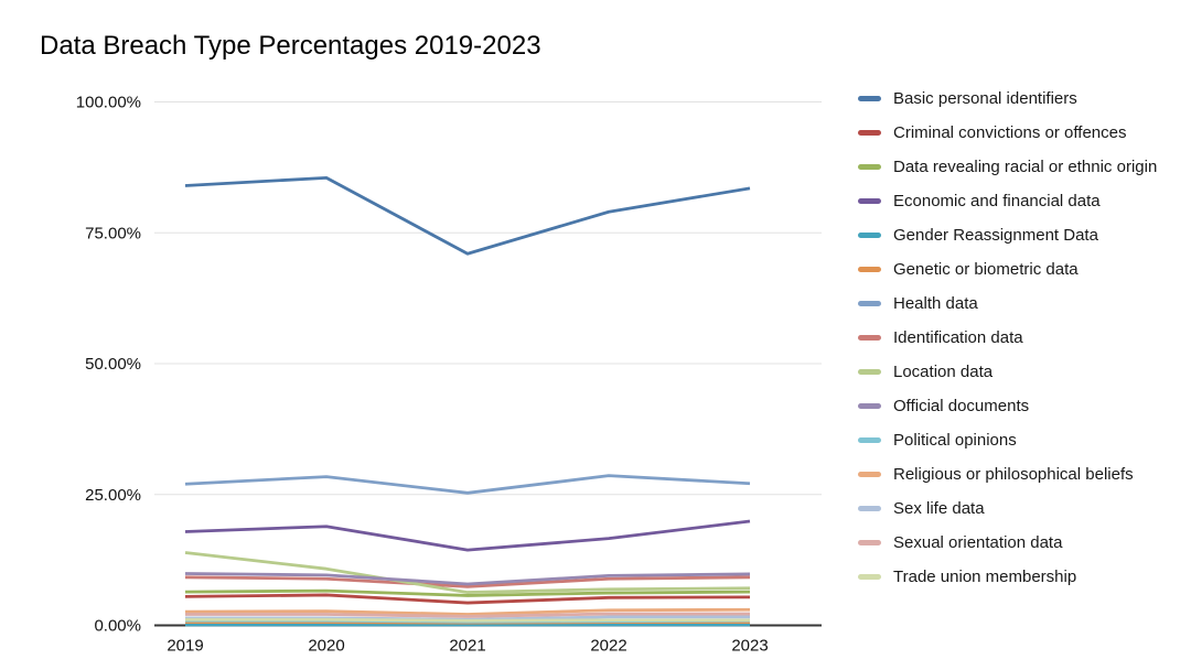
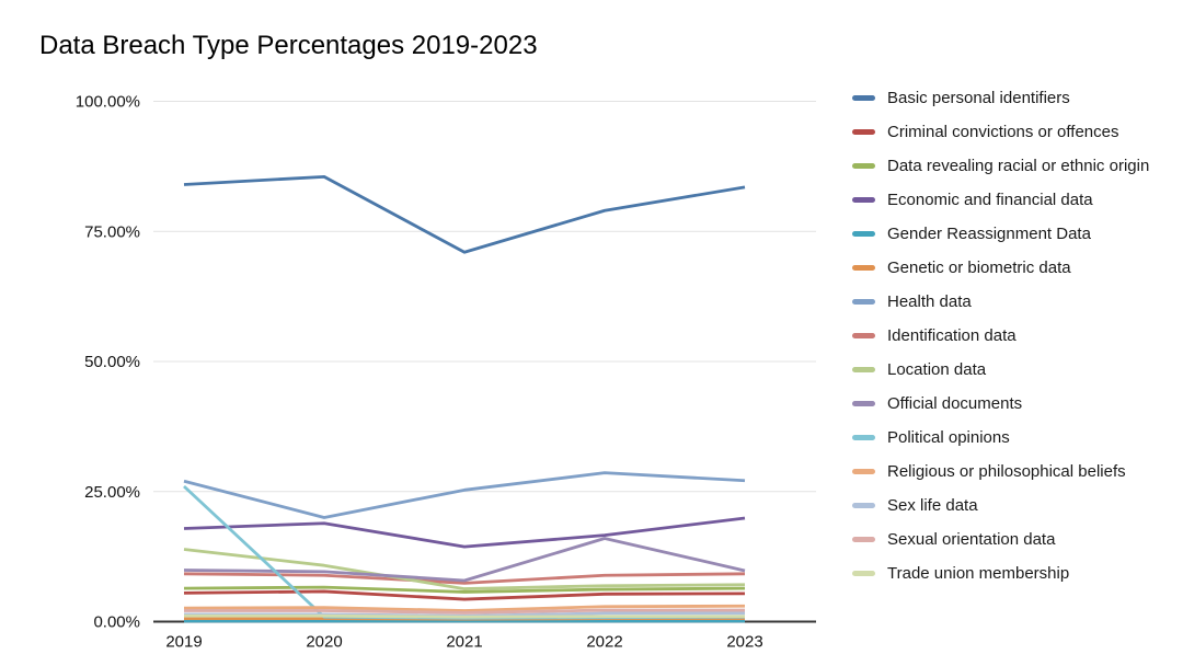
Political opinions/2019: 1% -> 26%
Health data/2020: 28% -> 20%
Official documents/2022: 10% -> 16%
